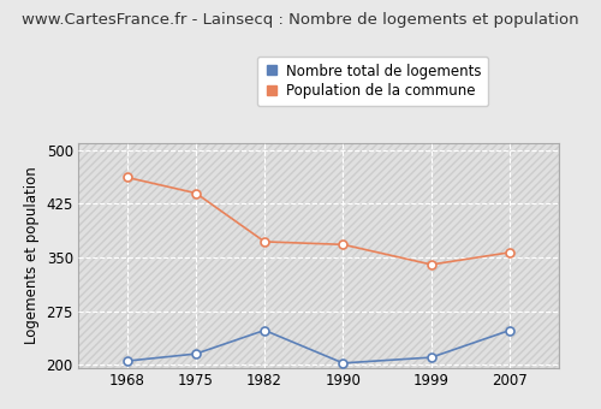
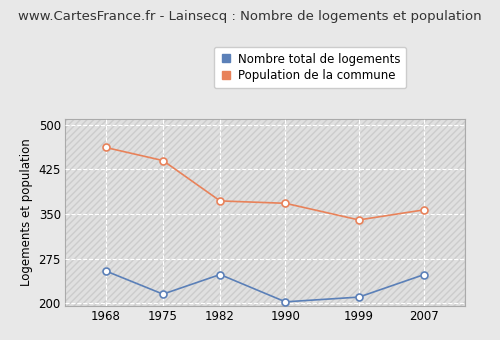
Nombre total de logements/1968: 205 -> 254
